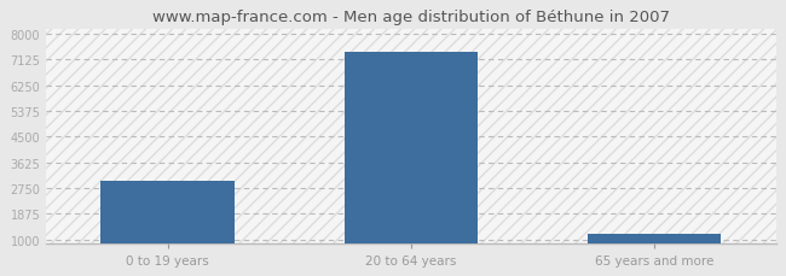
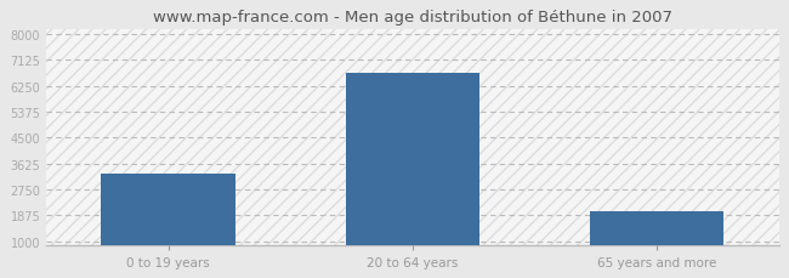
0 to 19 years: 3000 -> 3300
20 to 64 years: 7400 -> 6700
65 years and more: 1200 -> 2000
